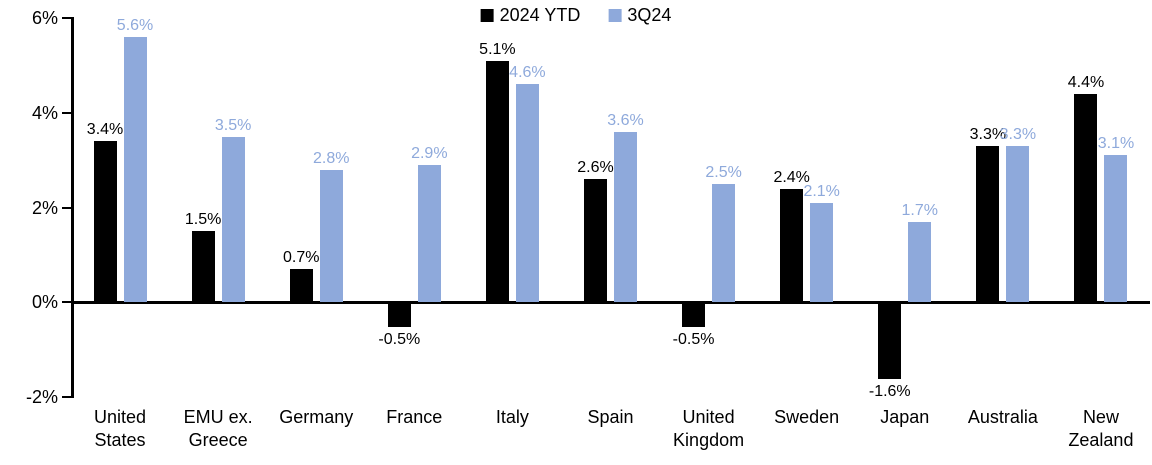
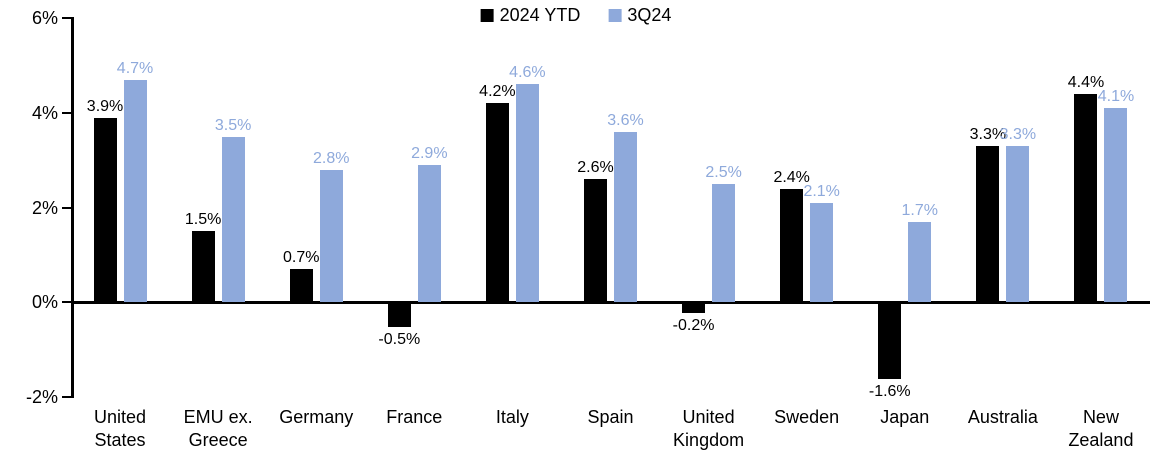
2024 YTD/United States: 3.4% -> 3.9%
3Q24/United States: 5.6% -> 4.7%
2024 YTD/Italy: 5.1% -> 4.2%
2024 YTD/United Kingdom: -0.5% -> -0.2%
3Q24/New Zealand: 3.1% -> 4.1%
